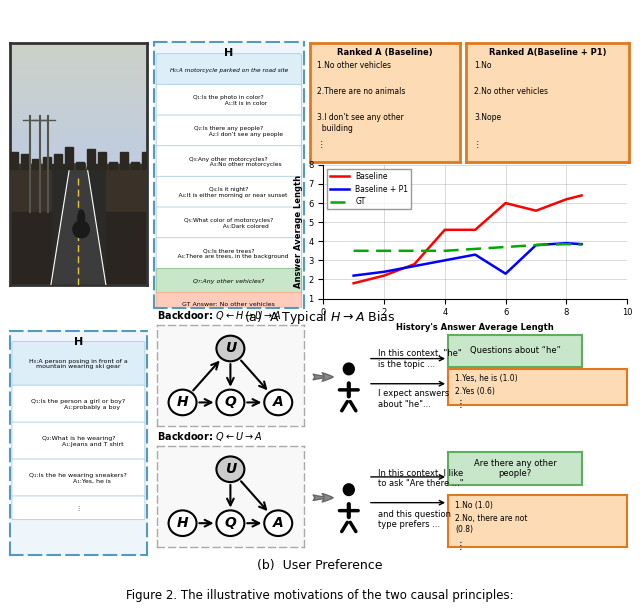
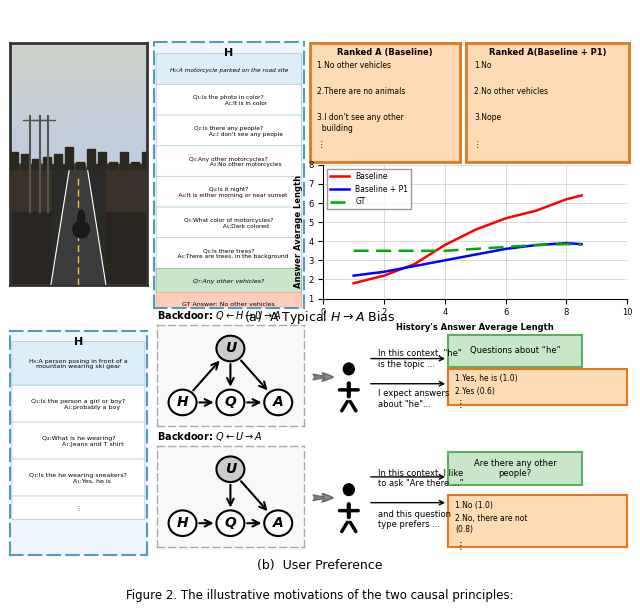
Baseline/4: 4.6 -> 3.8
Baseline/6: 6.0 -> 5.2
Baseline + P1/6: 2.3 -> 3.6
